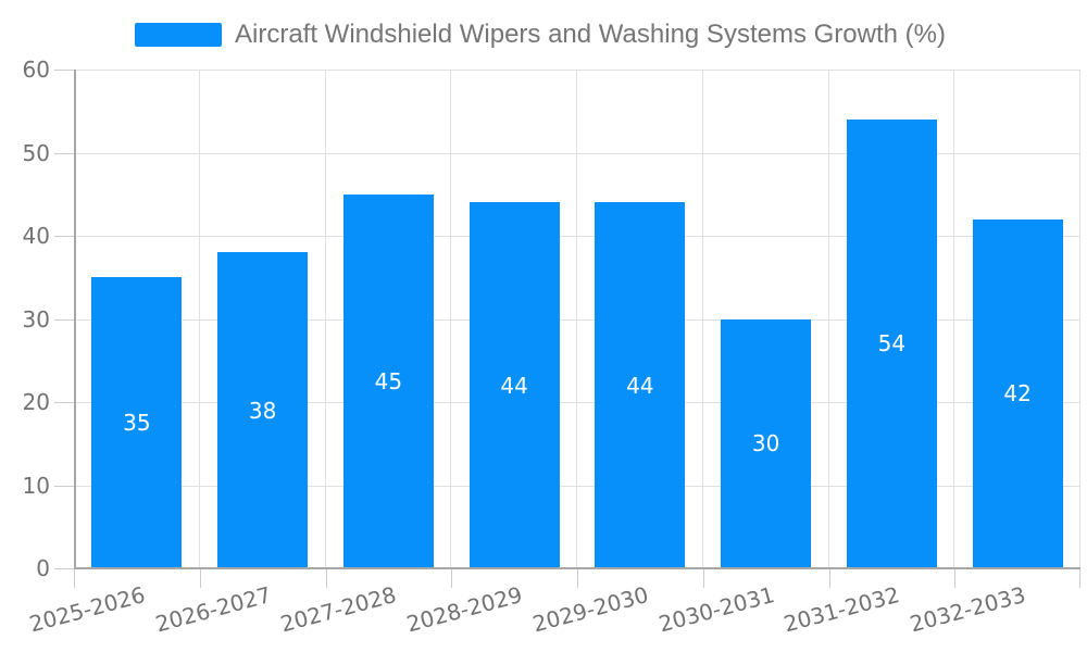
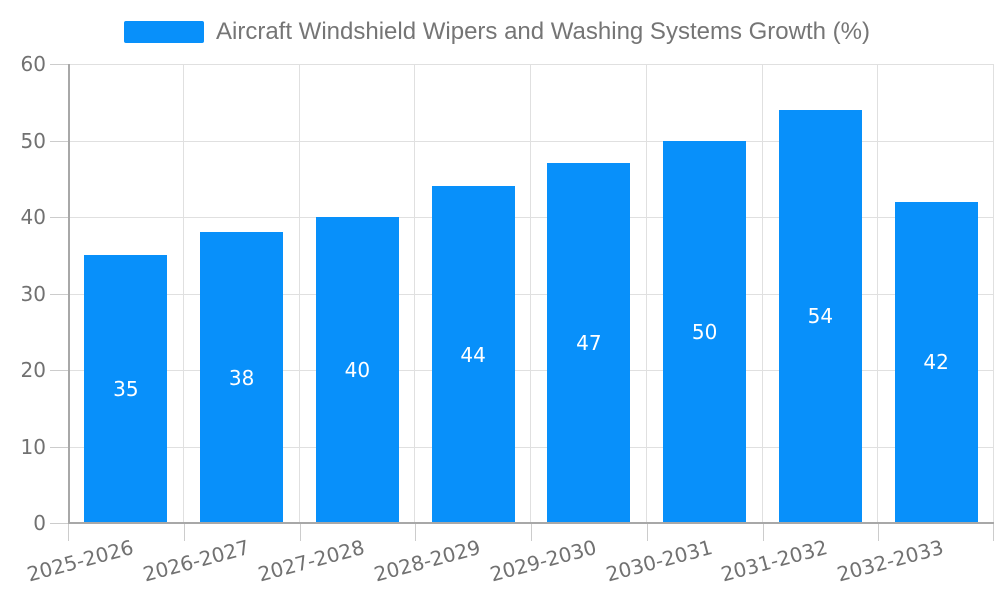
2027-2028: 45 -> 40
2029-2030: 44 -> 47
2030-2031: 30 -> 50
